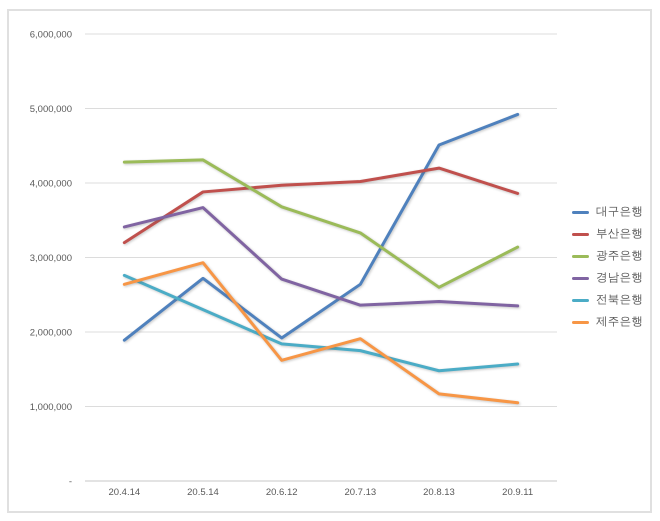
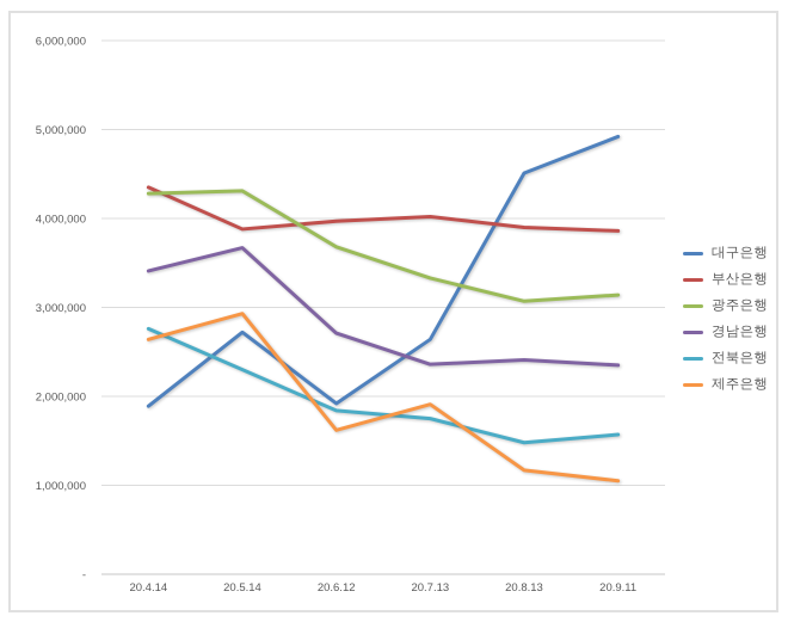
부산은행/20.4.14: 3200000 -> 4400000
부산은행/20.8.13: 4200000 -> 3900000
광주은행/20.8.13: 2600000 -> 3100000
